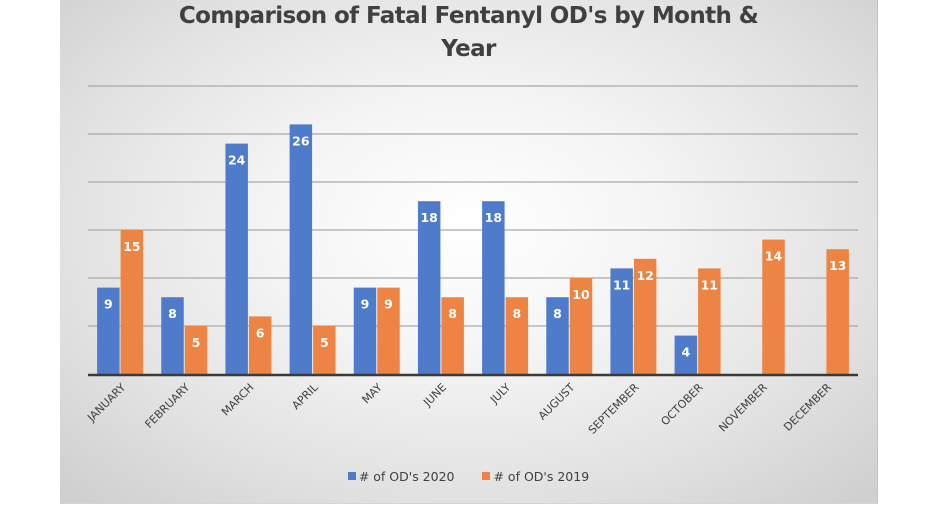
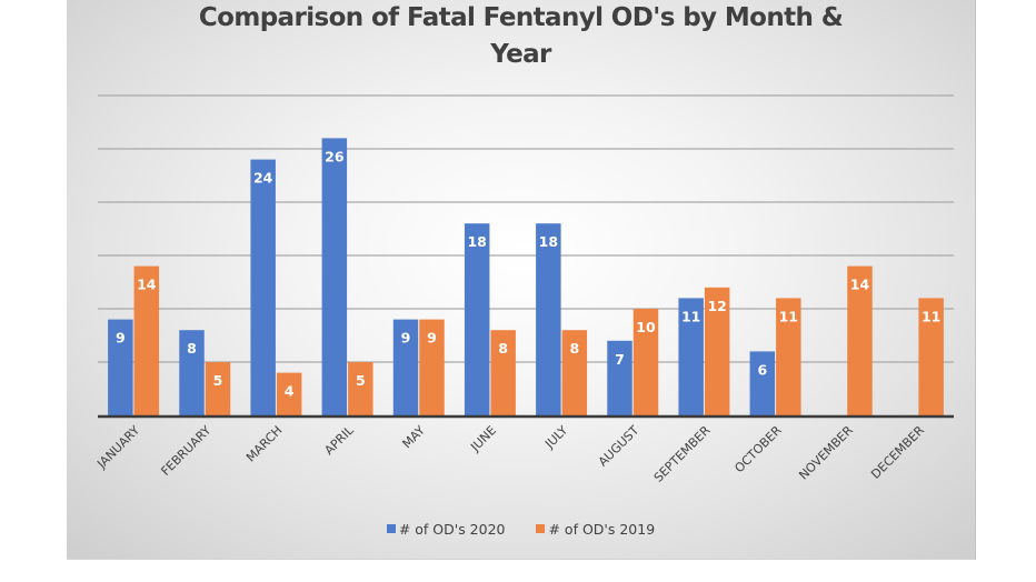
# of OD's 2019/JANUARY: 15 -> 14
# of OD's 2019/MARCH: 6 -> 4
# of OD's 2020/AUGUST: 8 -> 7
# of OD's 2020/OCTOBER: 4 -> 6
# of OD's 2019/DECEMBER: 13 -> 11
